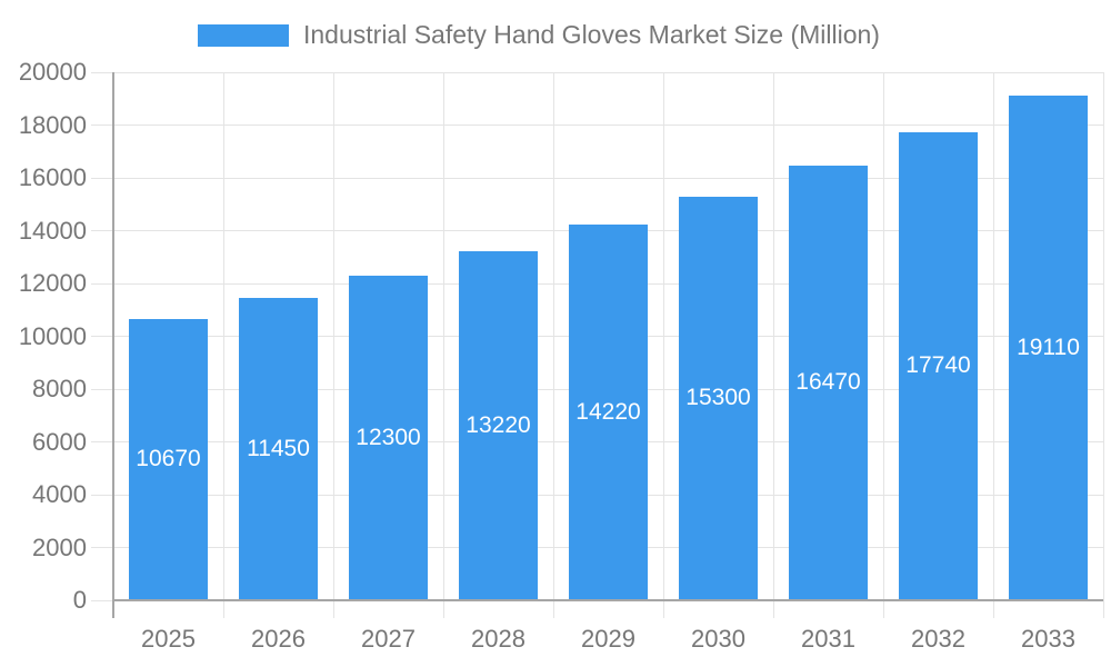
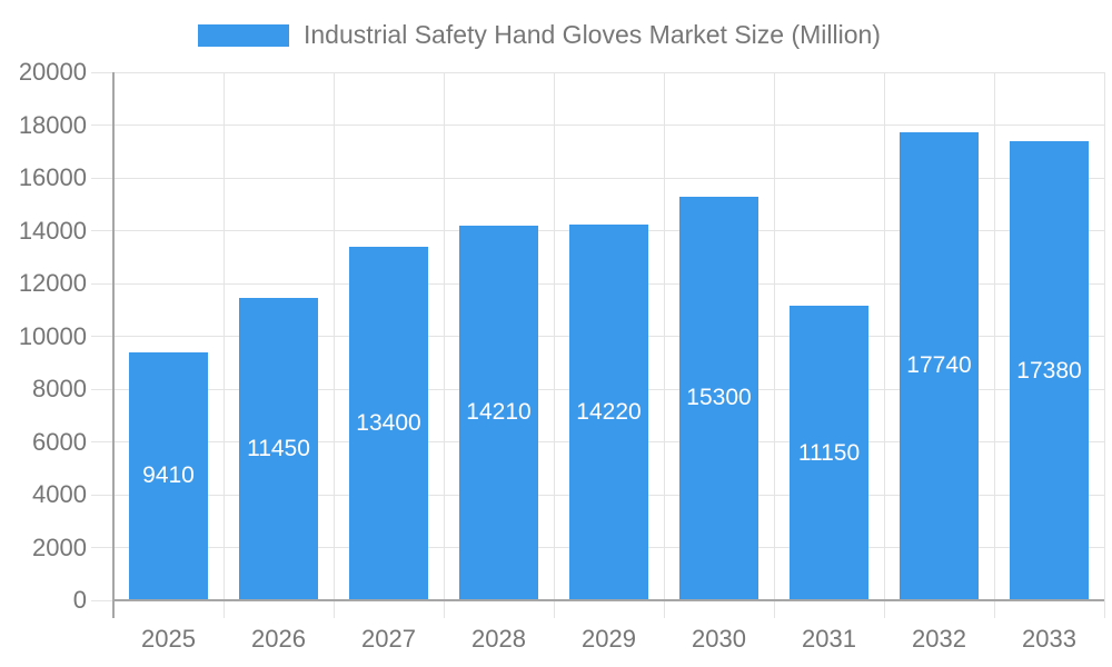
2025: 10670 -> 9410
2027: 12300 -> 13400
2028: 13220 -> 14210
2031: 16470 -> 11150
2033: 19110 -> 17380
